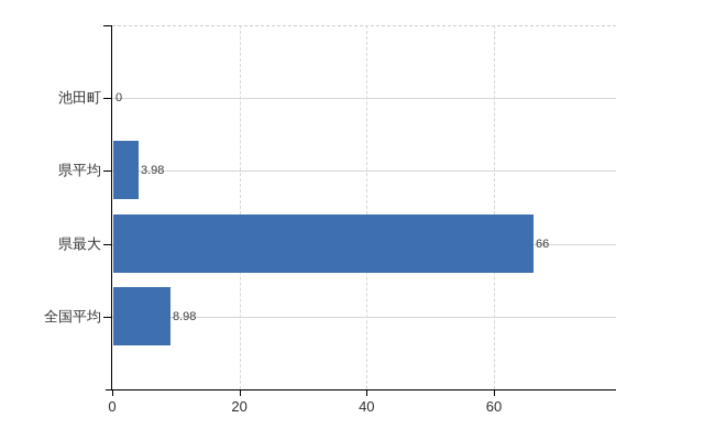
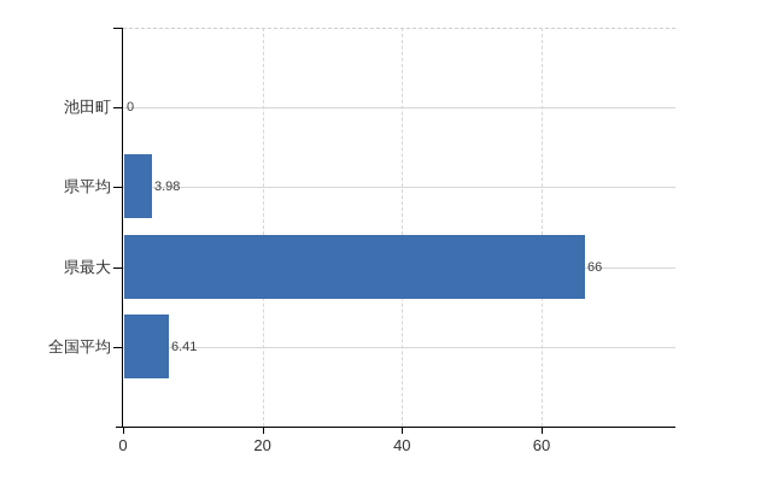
全国平均: 8.98 -> 6.41
